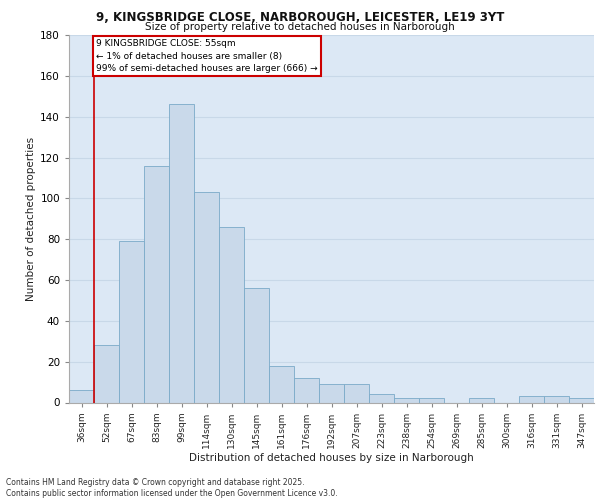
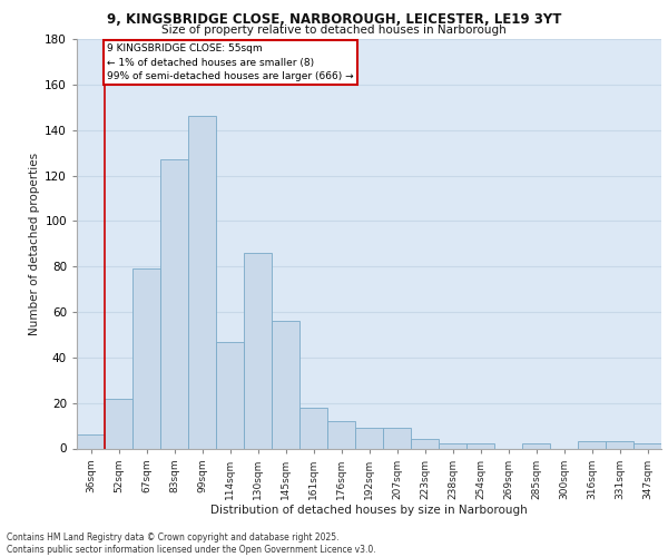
52sqm: 28 -> 22
83sqm: 116 -> 127
114sqm: 103 -> 47
